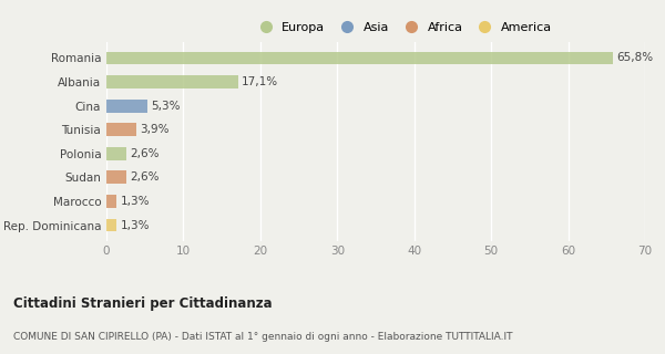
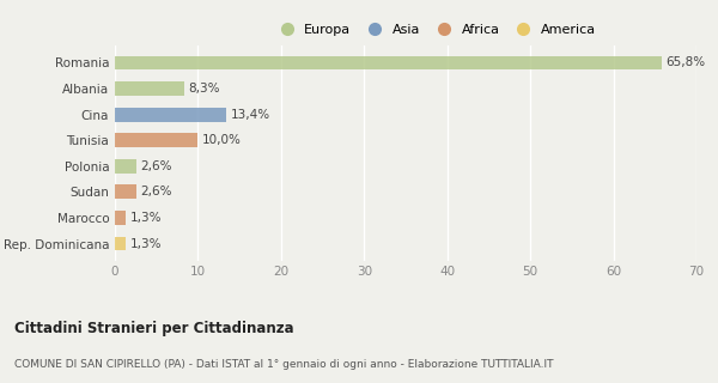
Albania: 17,1% -> 8,3%
Cina: 5,3% -> 13,4%
Tunisia: 3,9% -> 10,0%
